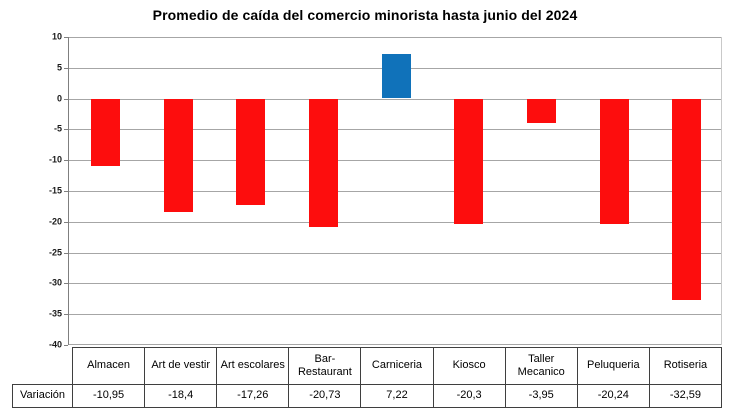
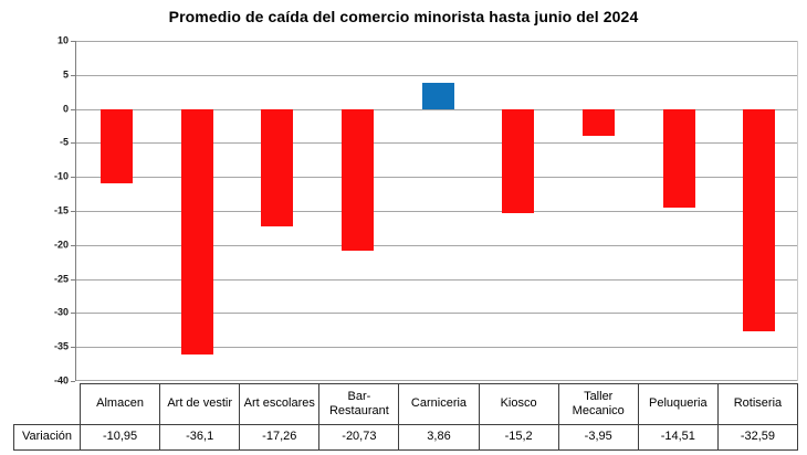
Art de vestir: -18,4 -> -36,1
Carniceria: 7,22 -> 3,86
Kiosco: -20,3 -> -15,2
Peluqueria: -20,24 -> -14,51
